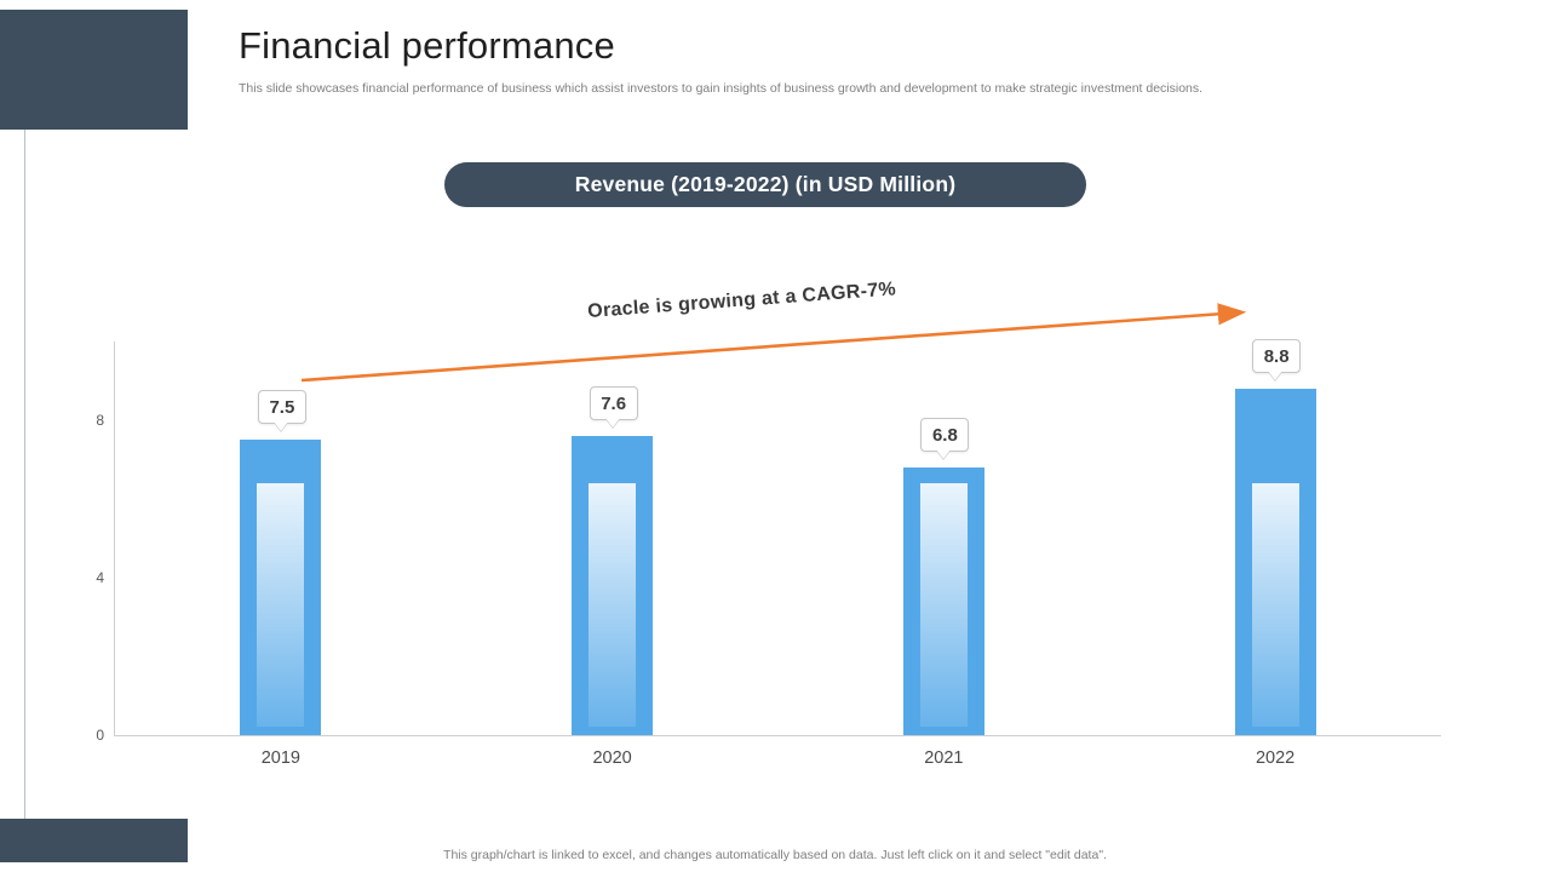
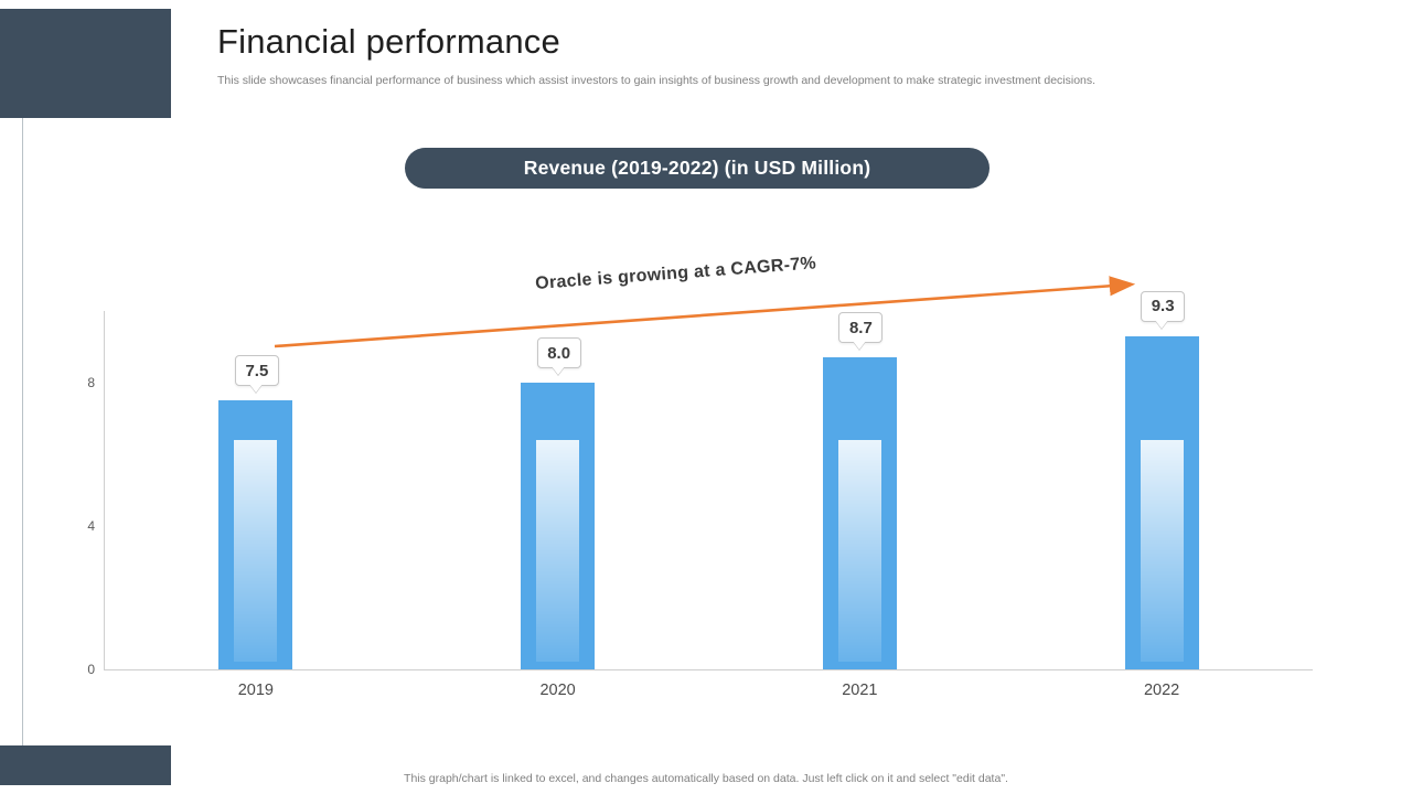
2020: 7.6 -> 8.0
2021: 6.8 -> 8.7
2022: 8.8 -> 9.3
